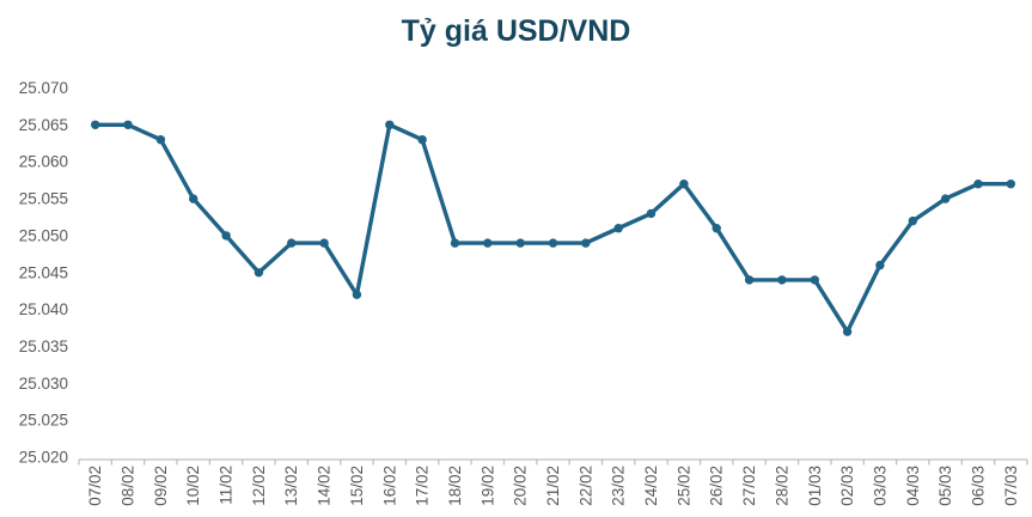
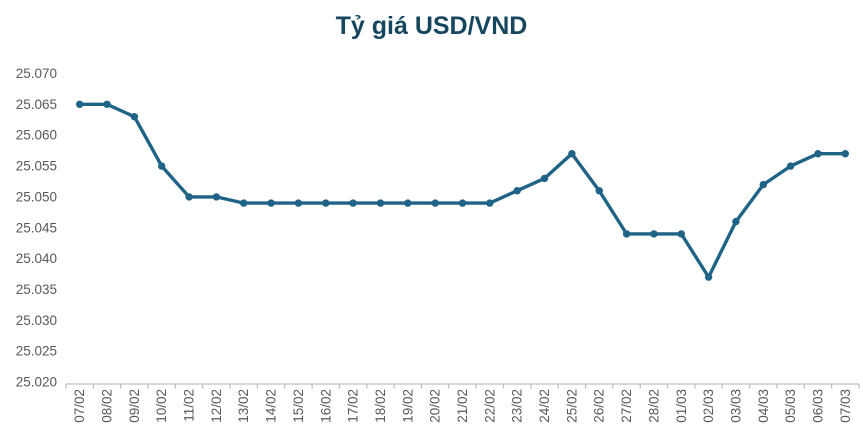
12/02: 25045 -> 25050
15/02: 25042 -> 25049
16/02: 25065 -> 25049
17/02: 25063 -> 25049
